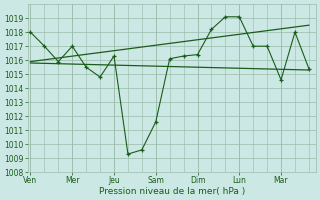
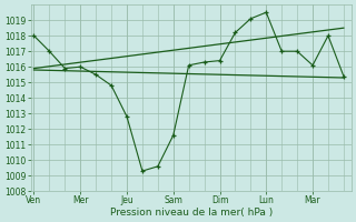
Mer: 1017.0 -> 1016.0
Jeu: 1016.3 -> 1012.8
Lun: 1019.1 -> 1019.5
Mar: 1014.6 -> 1016.1
